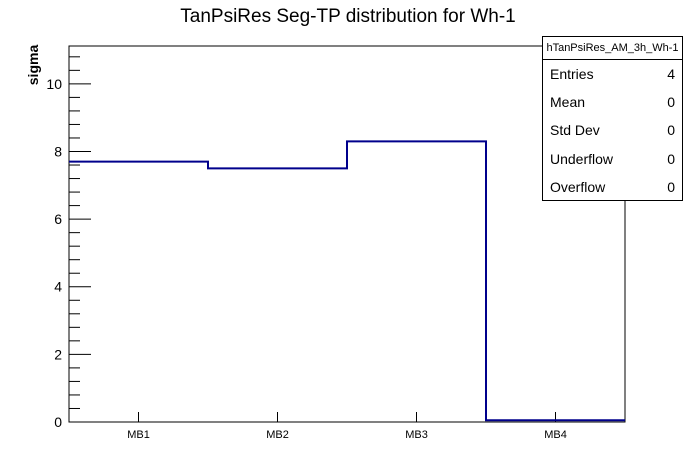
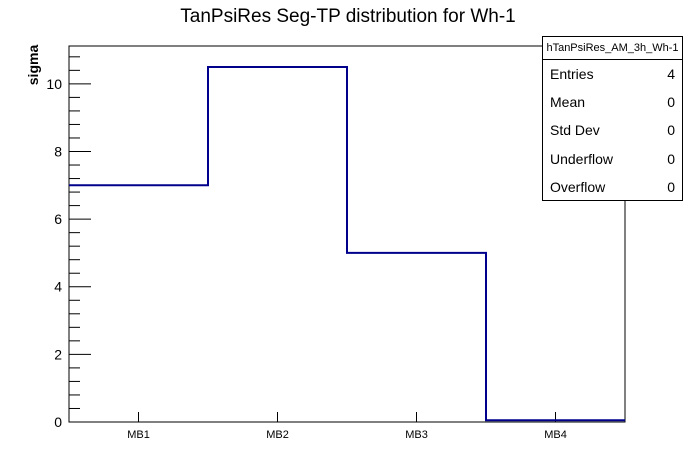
MB1: 7.7 -> 7.0
MB2: 7.5 -> 10.5
MB3: 8.3 -> 5.0
